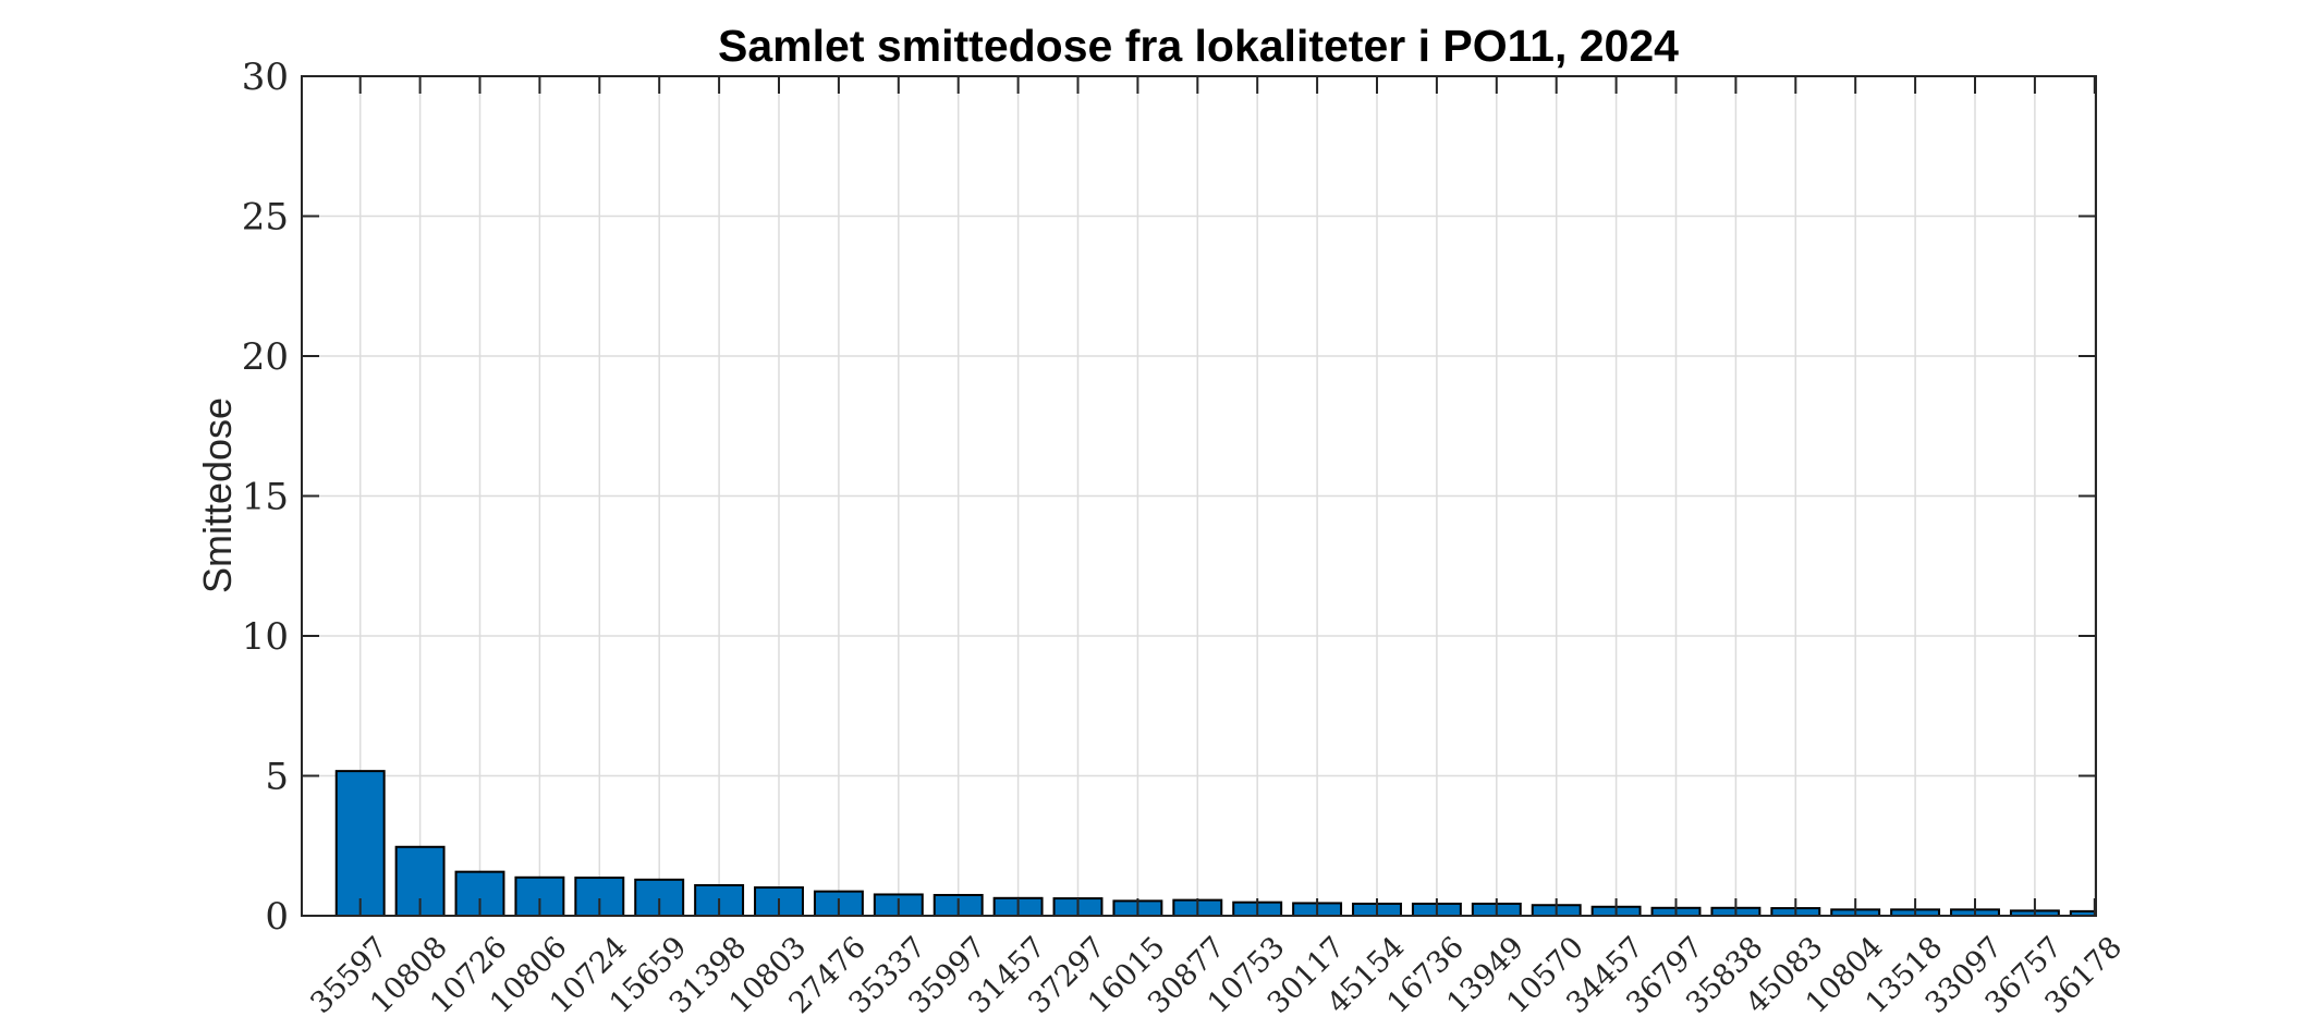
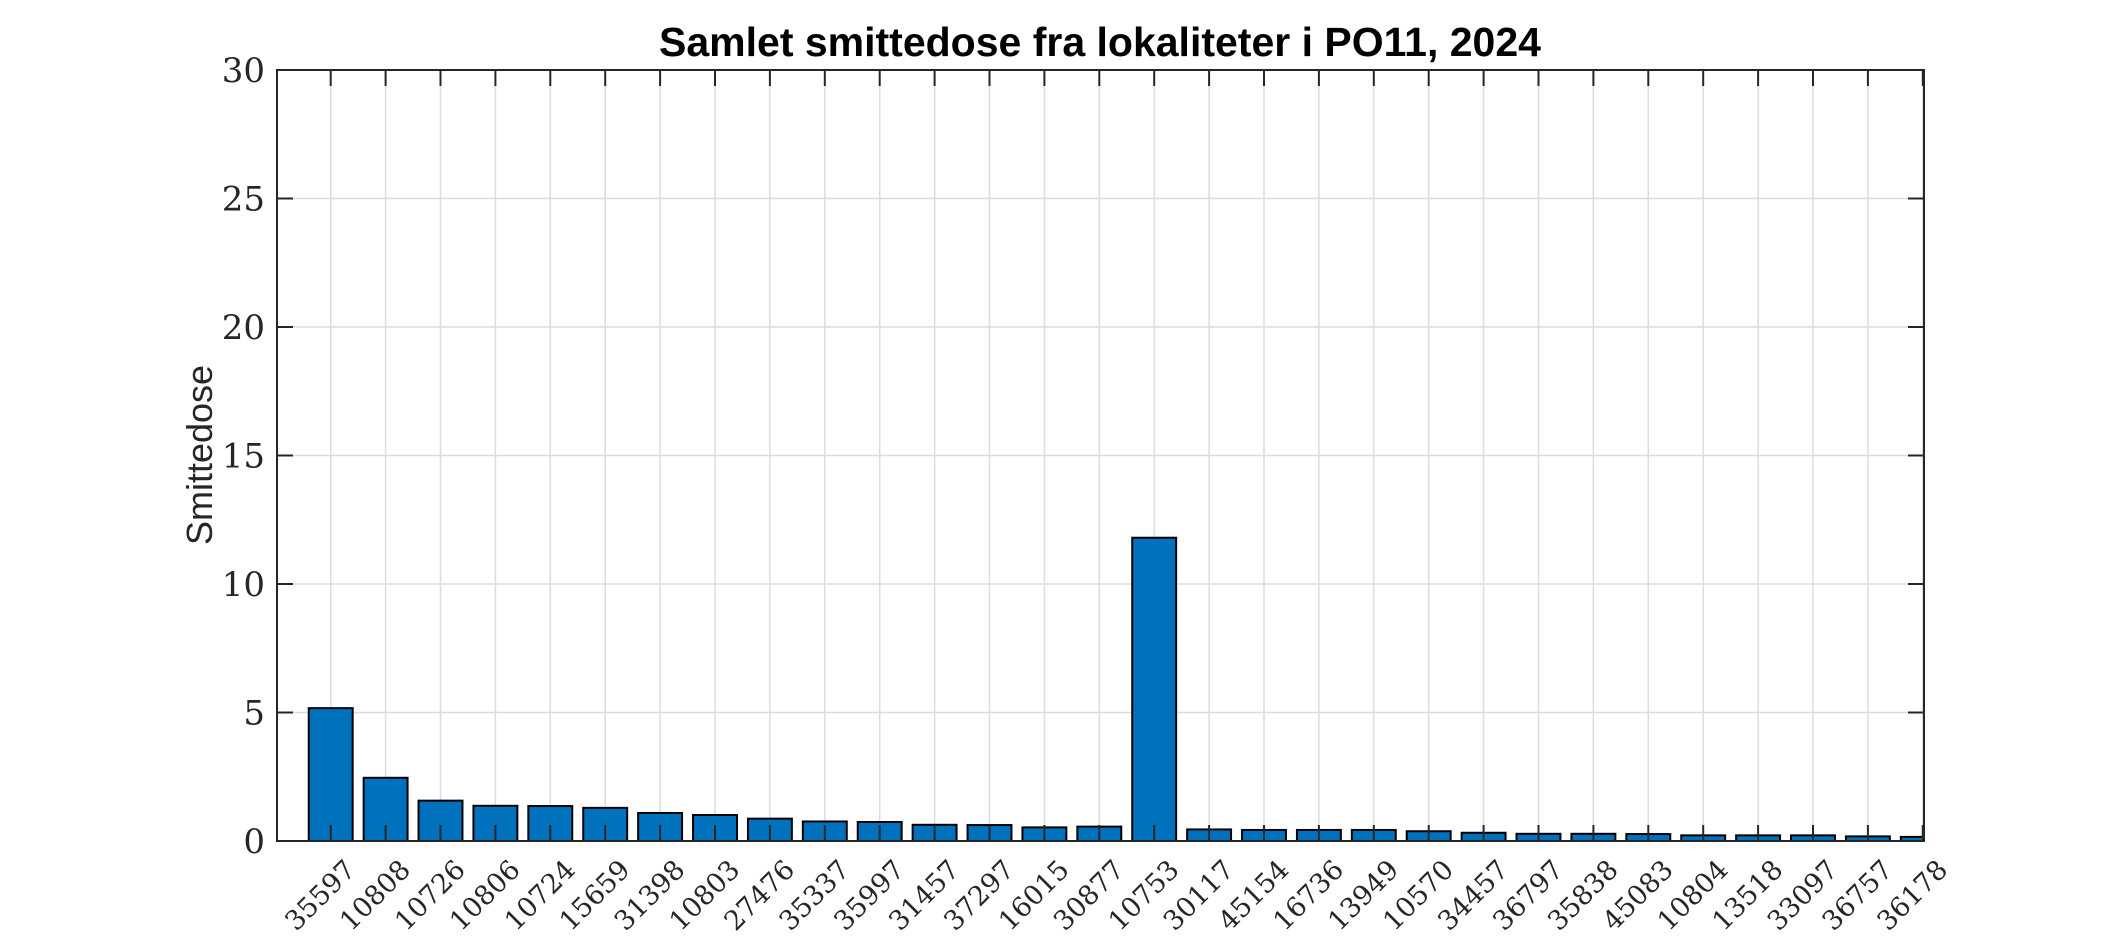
10753: 0.5 -> 11.8
